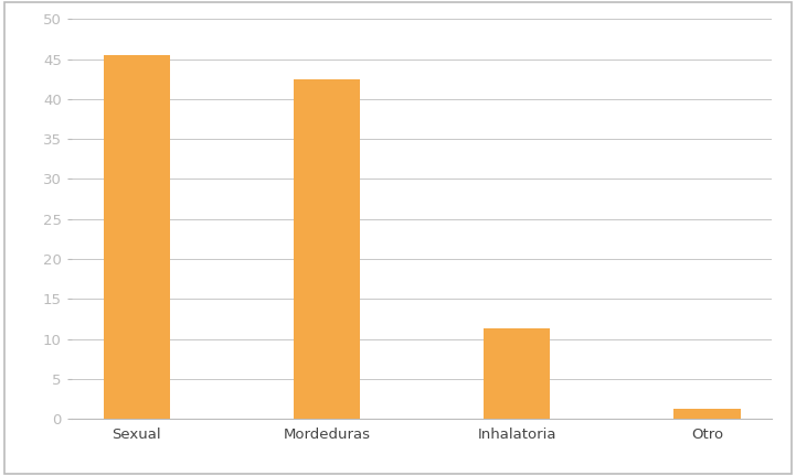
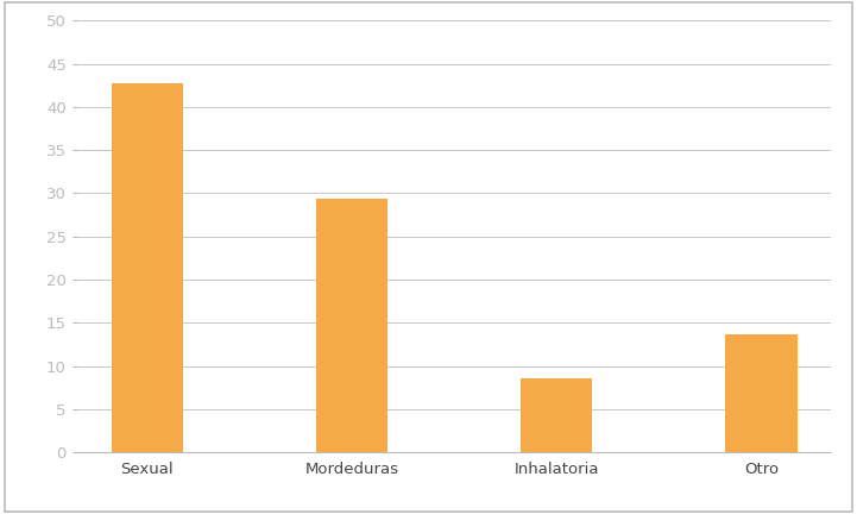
Sexual: 45.5 -> 42.8
Mordeduras: 42.5 -> 29.4
Inhalatoria: 11.3 -> 8.6
Otro: 1.2 -> 13.6
